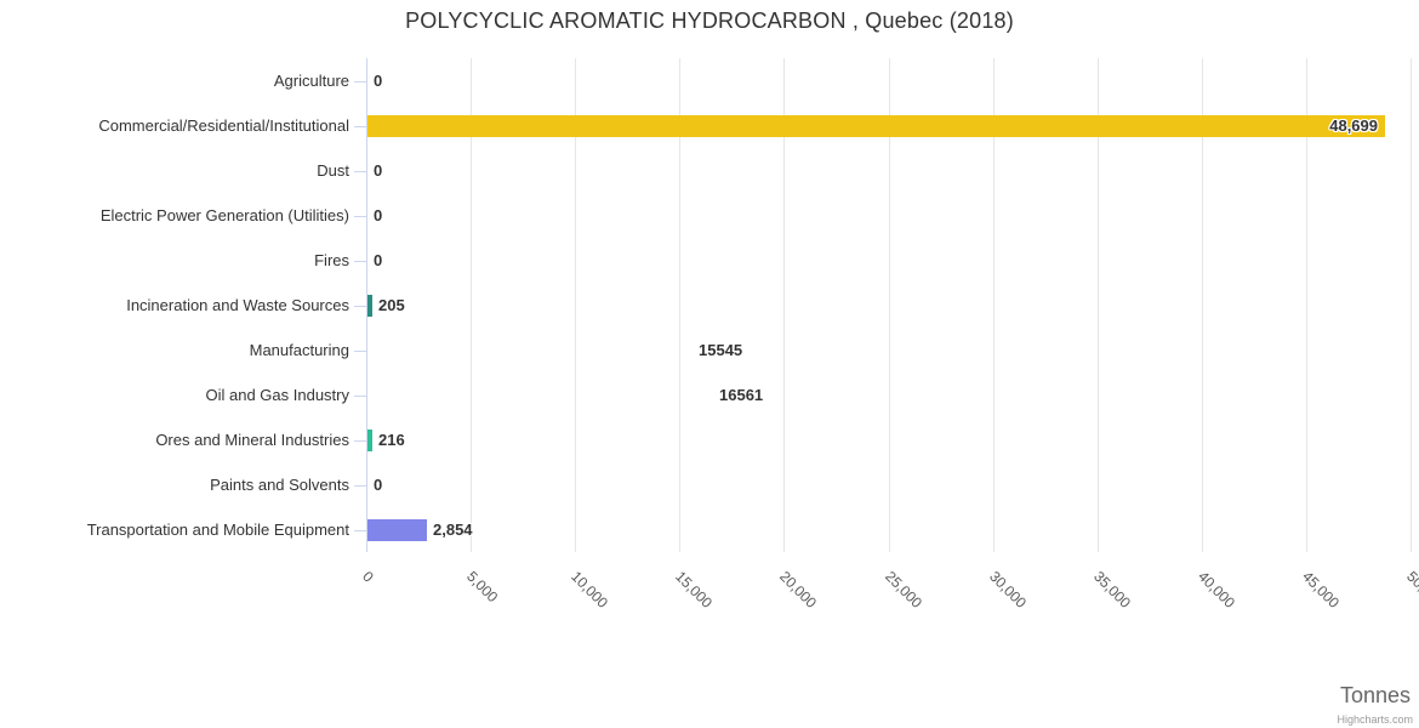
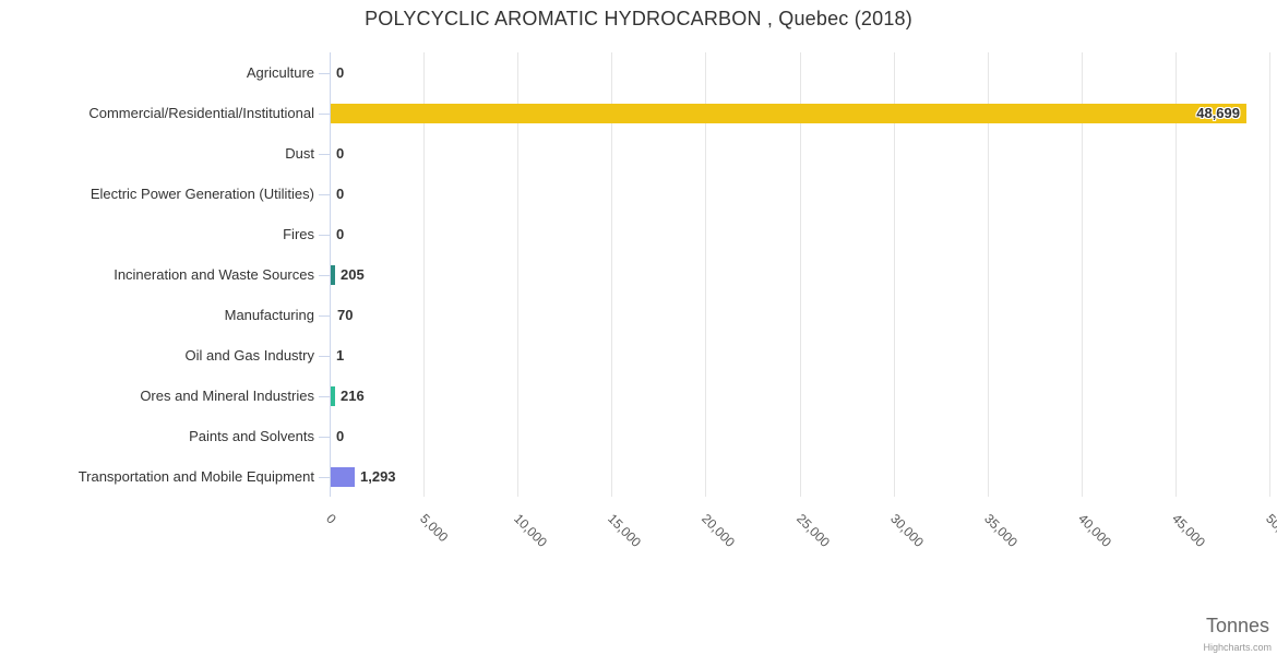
Manufacturing: 15545 -> 70
Oil and Gas Industry: 16561 -> 1
Transportation and Mobile Equipment: 2,854 -> 1,293
